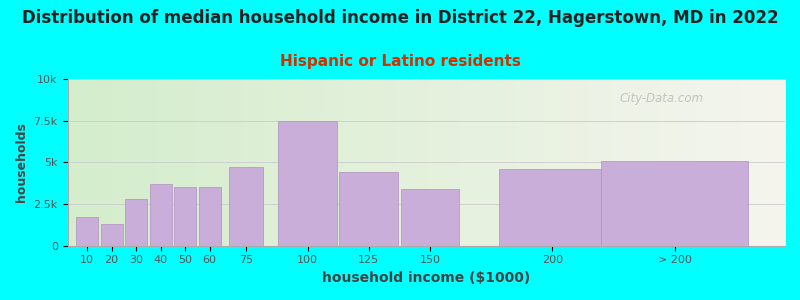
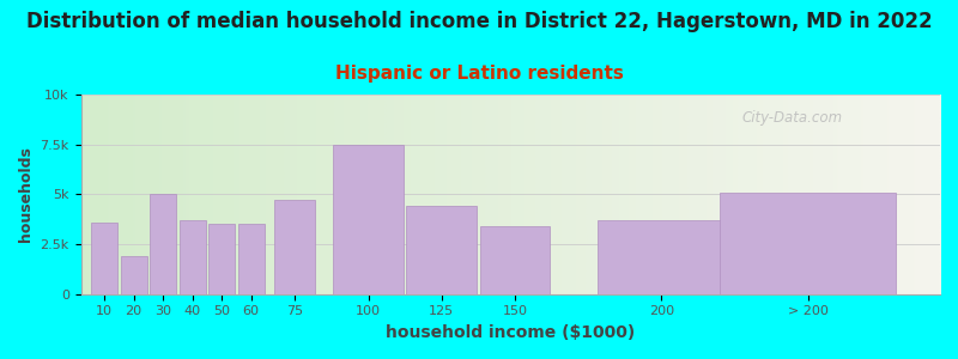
10: 1.7k -> 3.6k
20: 1.3k -> 1.9k
30: 2.8k -> 5.0k
200: 4.6k -> 3.7k
